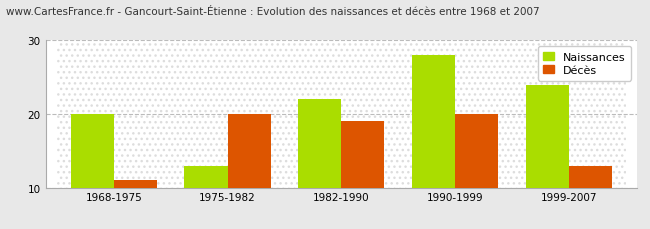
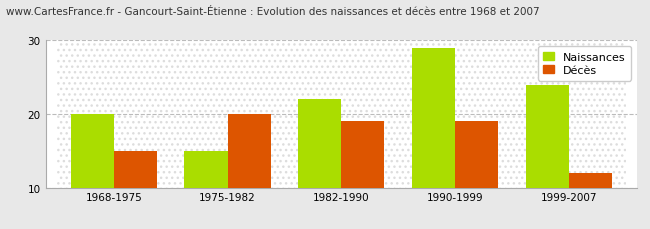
Décès/1968-1975: 11 -> 15
Naissances/1975-1982: 13 -> 15
Naissances/1990-1999: 28 -> 29
Décès/1990-1999: 20 -> 19
Décès/1999-2007: 13 -> 12
